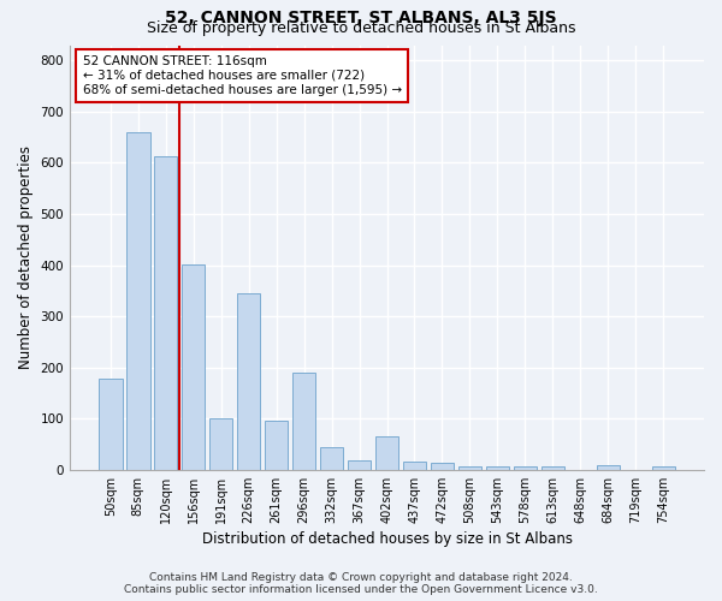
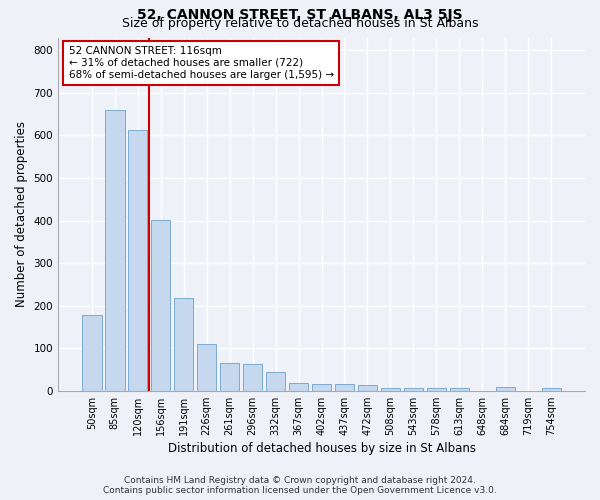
191sqm: 100 -> 218
226sqm: 345 -> 110
261sqm: 95 -> 65
296sqm: 190 -> 63
402sqm: 65 -> 16
